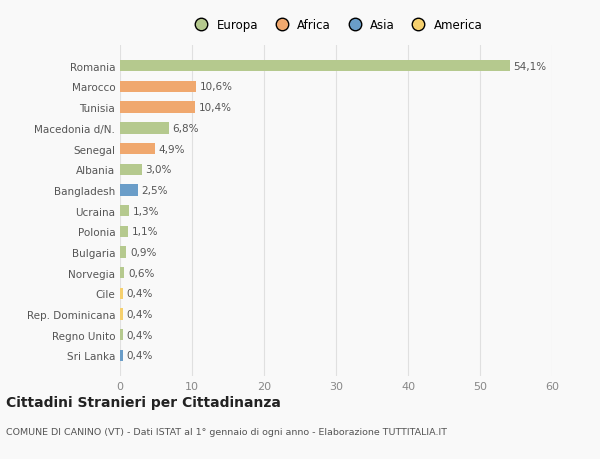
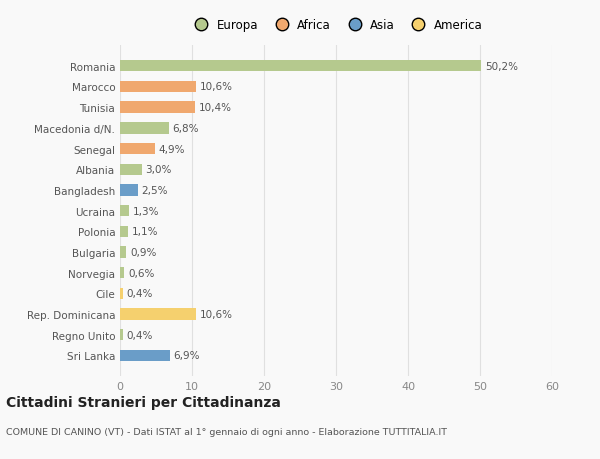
Romania: 54,1% -> 50,2%
Rep. Dominicana: 0,4% -> 10,6%
Sri Lanka: 0,4% -> 6,9%
